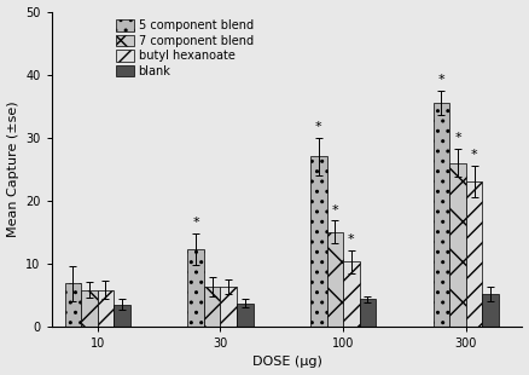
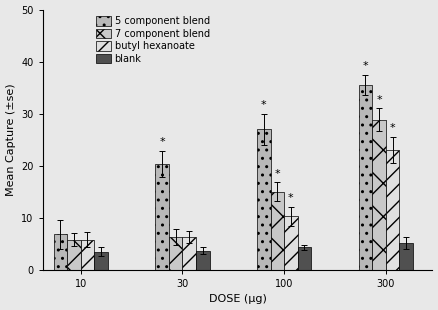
5 component blend/30: 12.3 -> 20.4
7 component blend/300: 26.0 -> 28.8
